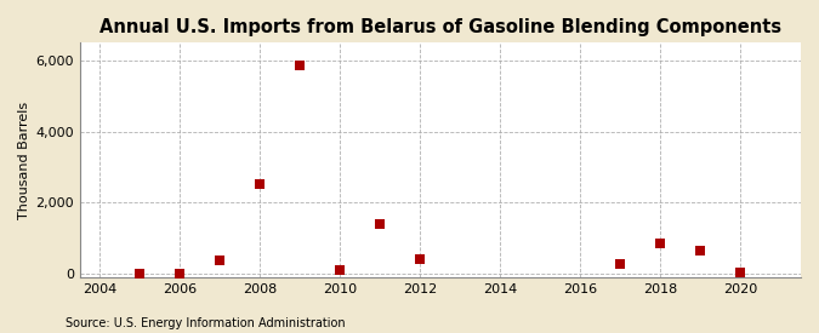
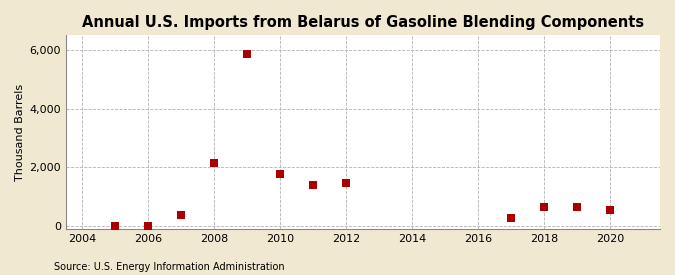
2008: 2,500 -> 2,150
2010: 100 -> 1,750
2012: 400 -> 1,450
2018: 850 -> 650
2020: 30 -> 550
